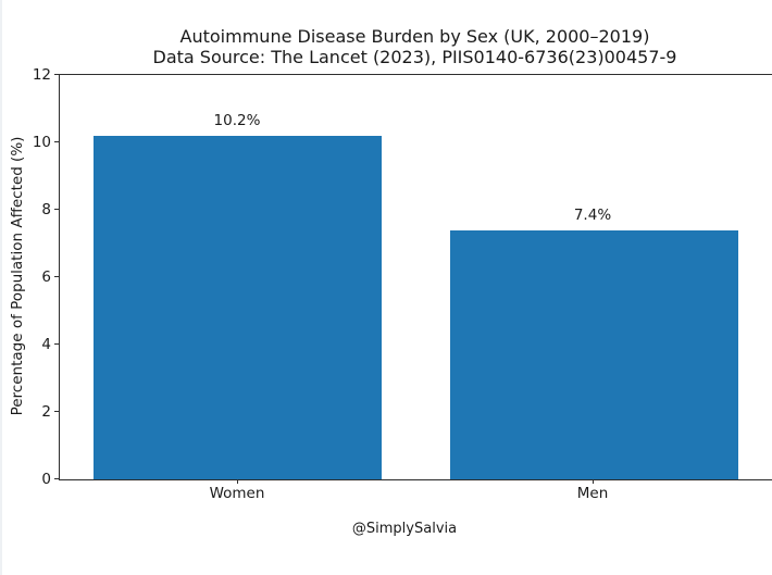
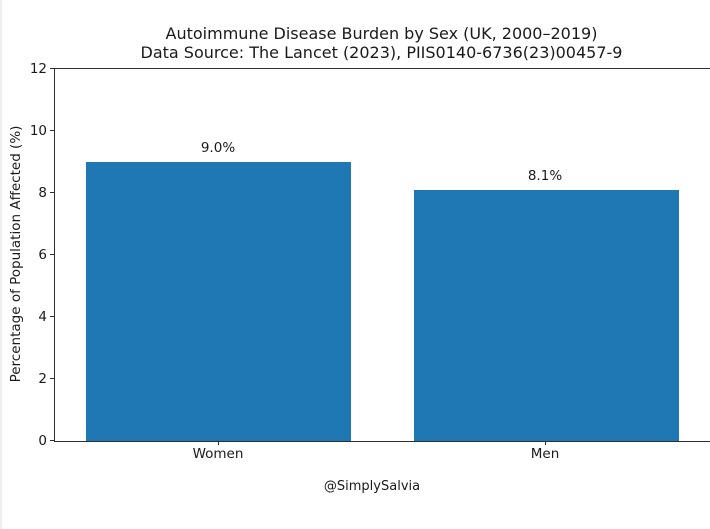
Women: 10.2% -> 9.0%
Men: 7.4% -> 8.1%
